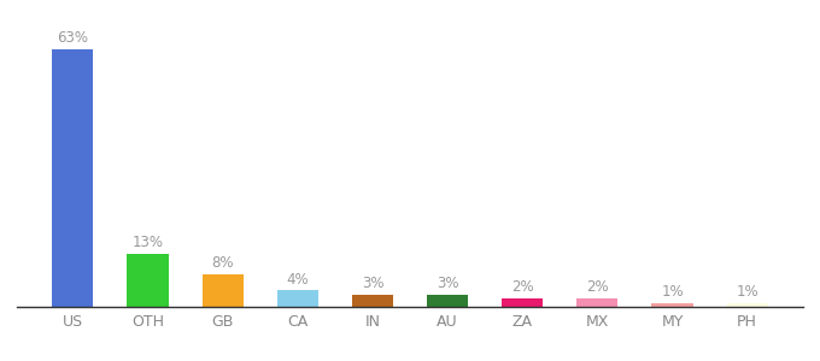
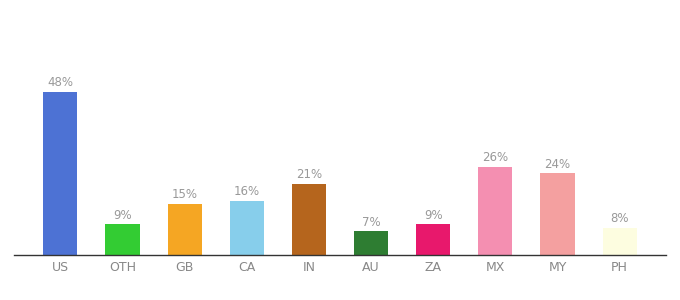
US: 63% -> 48%
OTH: 13% -> 9%
GB: 8% -> 15%
CA: 4% -> 16%
IN: 3% -> 21%
AU: 3% -> 7%
ZA: 2% -> 9%
MX: 2% -> 26%
MY: 1% -> 24%
PH: 1% -> 8%
